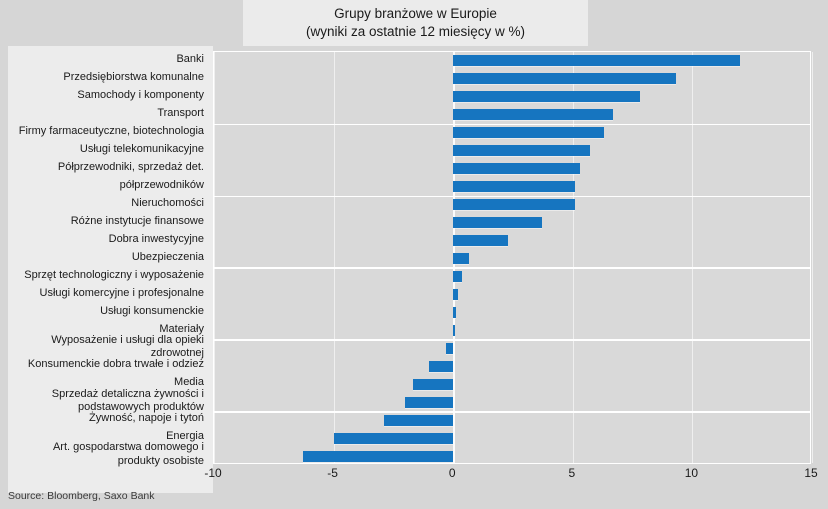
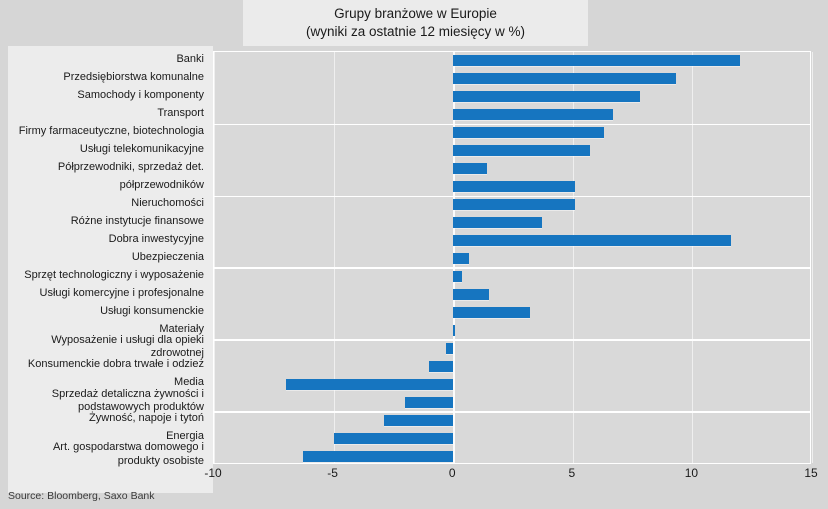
Półprzewodniki, sprzedaż det.: 5.3 -> 1.4
Dobra inwestycyjne: 2.3 -> 11.6
Usługi komercyjne i profesjonalne: 0.2 -> 1.5
Usługi konsumenckie: 0.1 -> 3.2
Media: -1.7 -> -7.0
